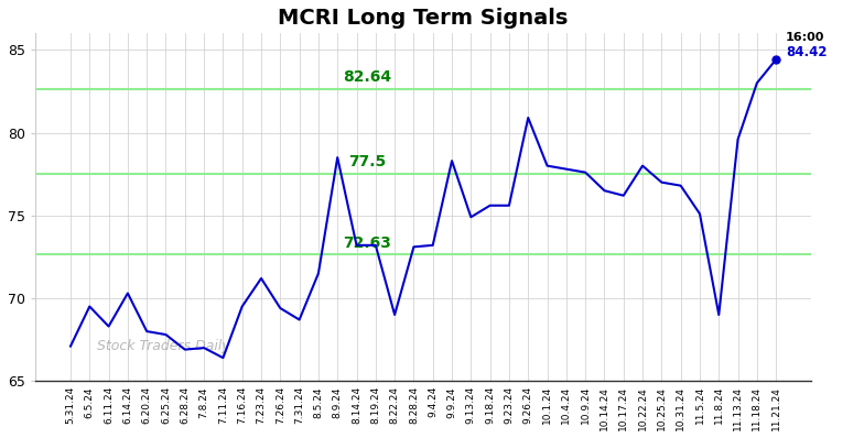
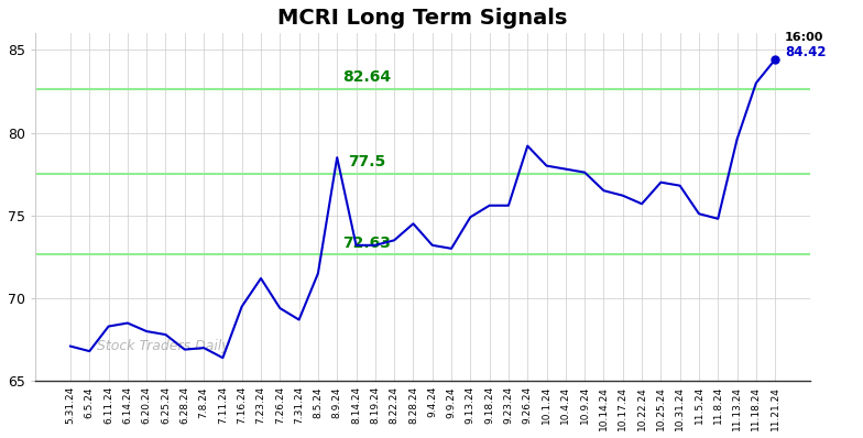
6.5.24: 69.5 -> 66.8
6.14.24: 70.3 -> 68.5
8.22.24: 69.0 -> 73.5
8.28.24: 73.1 -> 74.5
9.9.24: 78.3 -> 73.0
9.26.24: 80.9 -> 79.2
10.22.24: 78.0 -> 75.7
11.8.24: 69.0 -> 74.8
